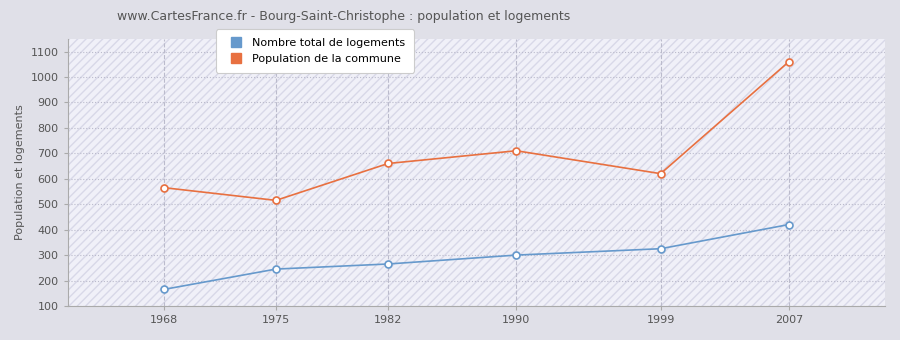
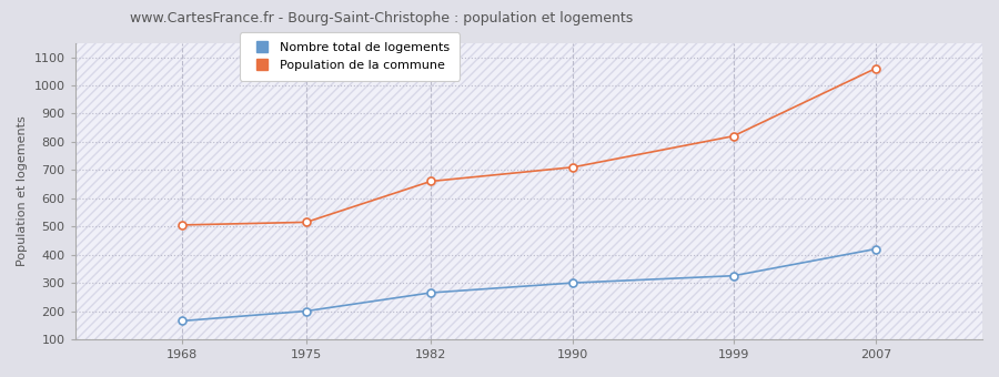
Population de la commune/1968: 565 -> 505
Nombre total de logements/1975: 245 -> 200
Population de la commune/1999: 620 -> 820
